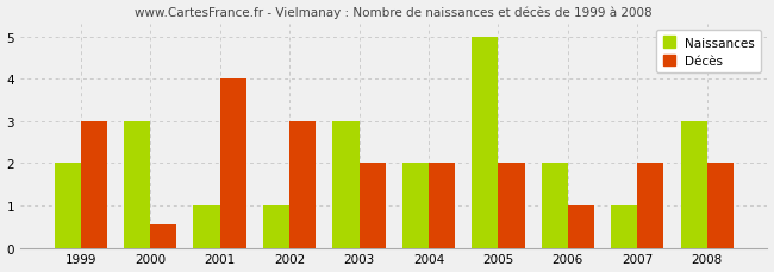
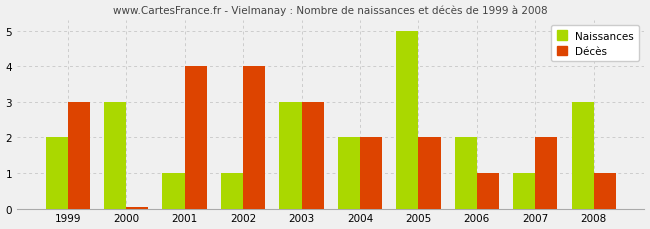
Décès/2000: 0.55 -> 0.05
Décès/2002: 3.00 -> 4.00
Décès/2003: 2.00 -> 3.00
Décès/2008: 2.00 -> 1.00
